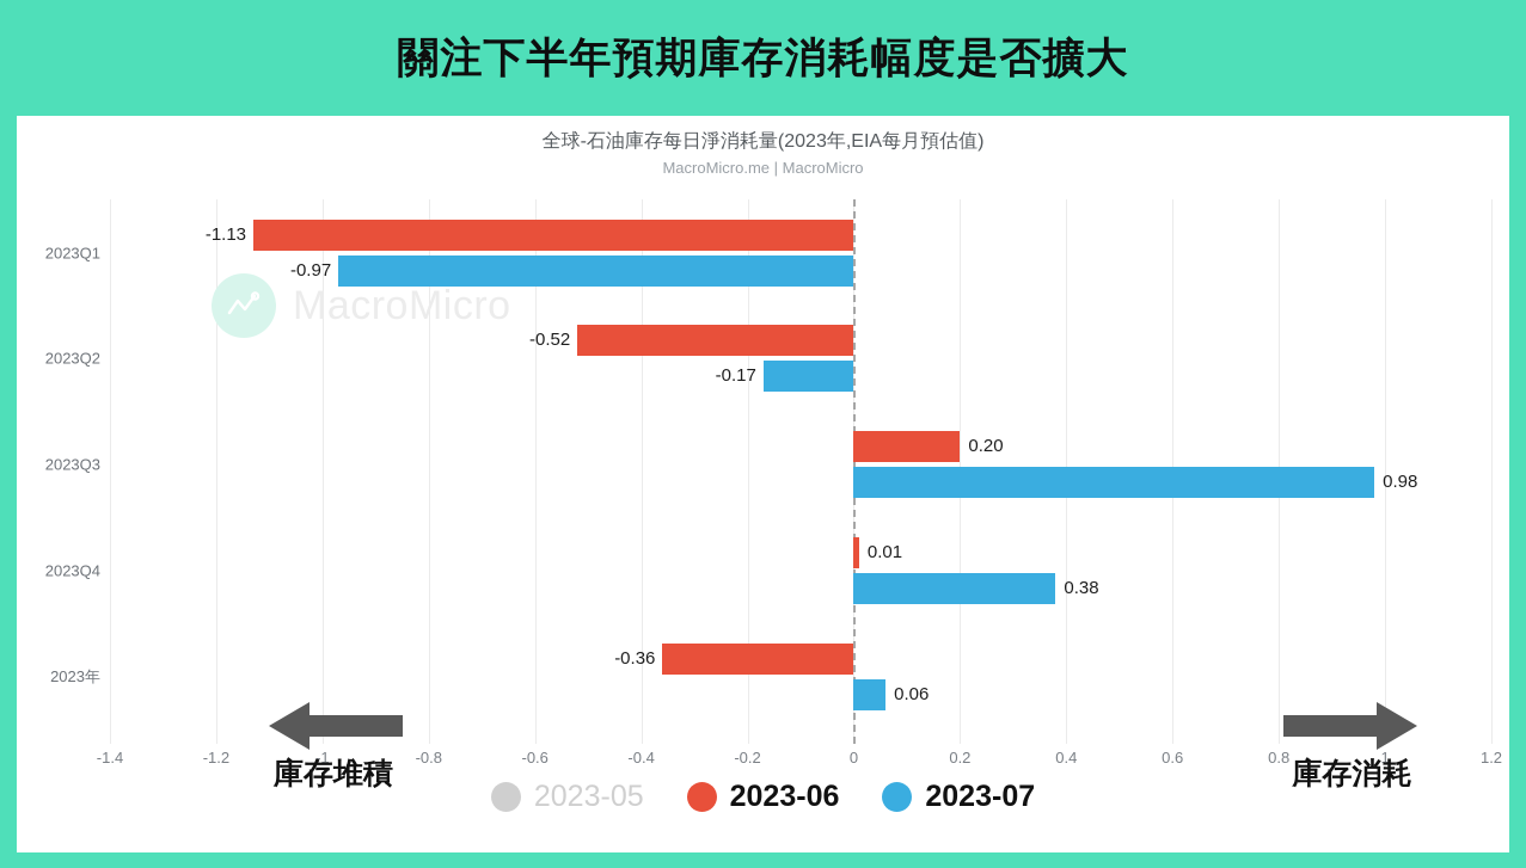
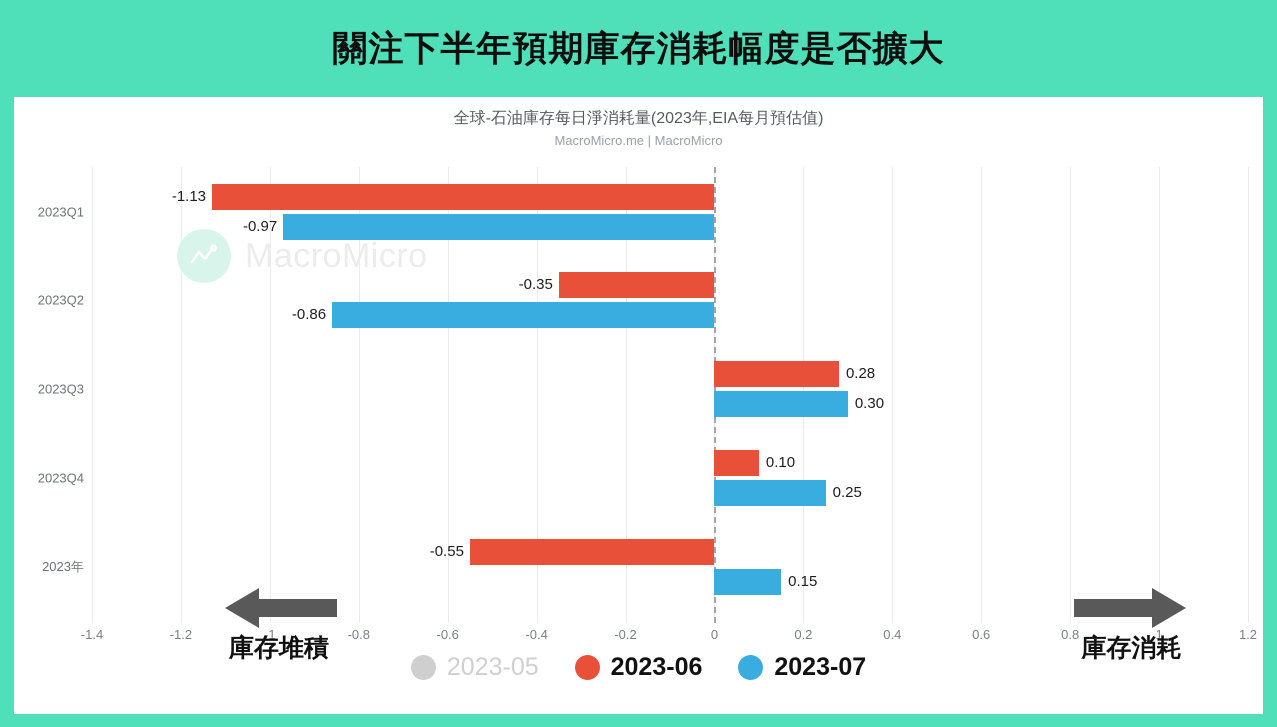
2023-06/2023Q2: -0.52 -> -0.35
2023-07/2023Q2: -0.17 -> -0.86
2023-06/2023Q3: 0.20 -> 0.28
2023-07/2023Q3: 0.98 -> 0.30
2023-06/2023Q4: 0.01 -> 0.10
2023-07/2023Q4: 0.38 -> 0.25
2023-06/2023年: -0.36 -> -0.55
2023-07/2023年: 0.06 -> 0.15
